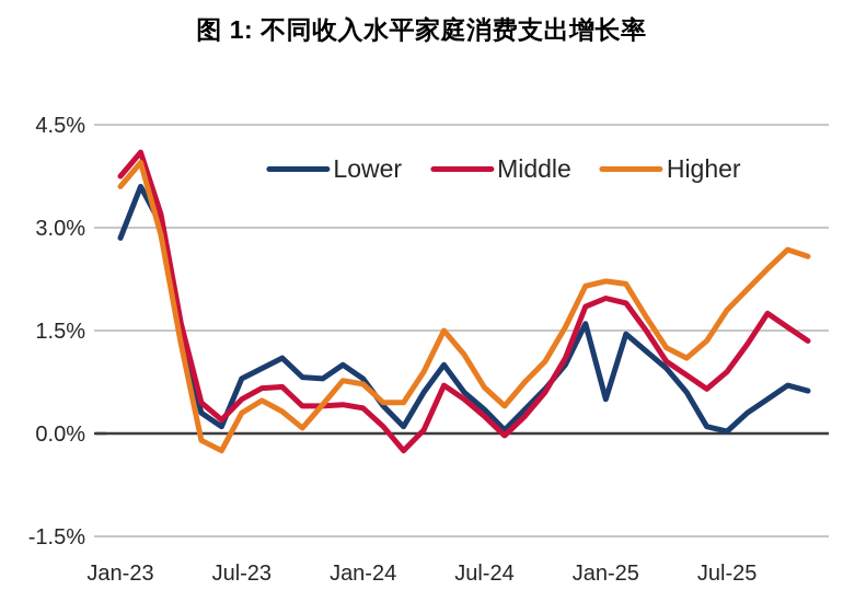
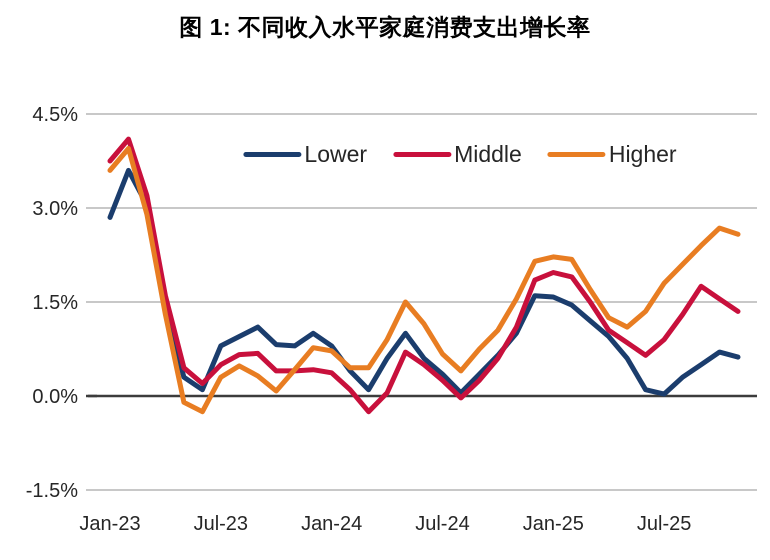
Lower/Jan-25: 0.5% -> 1.6%
